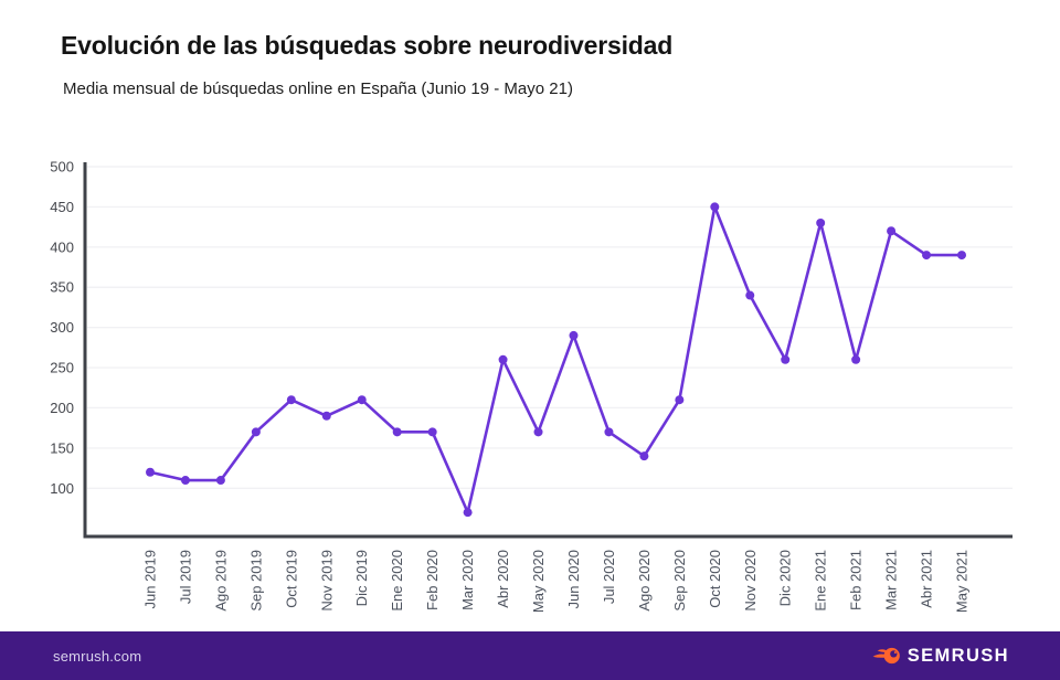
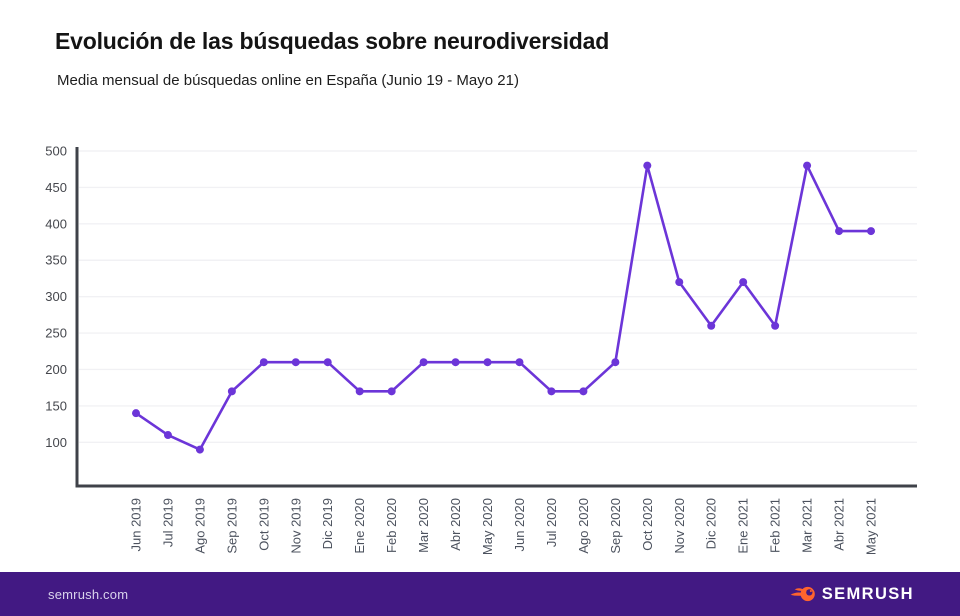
Jun 2019: 120 -> 140
Ago 2019: 110 -> 90
Nov 2019: 190 -> 210
Mar 2020: 70 -> 210
Abr 2020: 260 -> 210
May 2020: 170 -> 210
Jun 2020: 290 -> 210
Ago 2020: 140 -> 170
Oct 2020: 450 -> 480
Nov 2020: 340 -> 320
Ene 2021: 430 -> 320
Mar 2021: 420 -> 480
